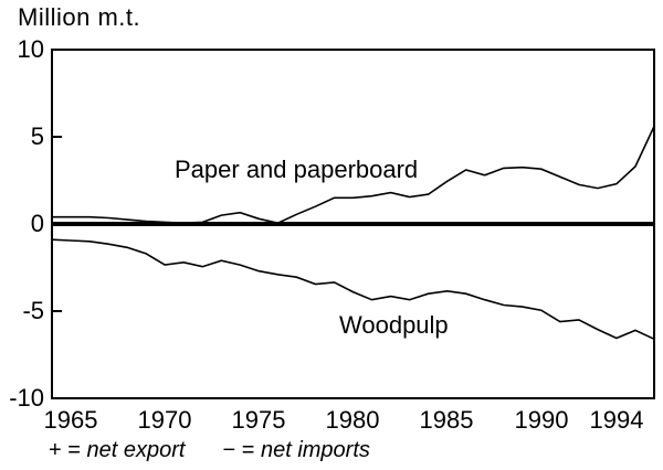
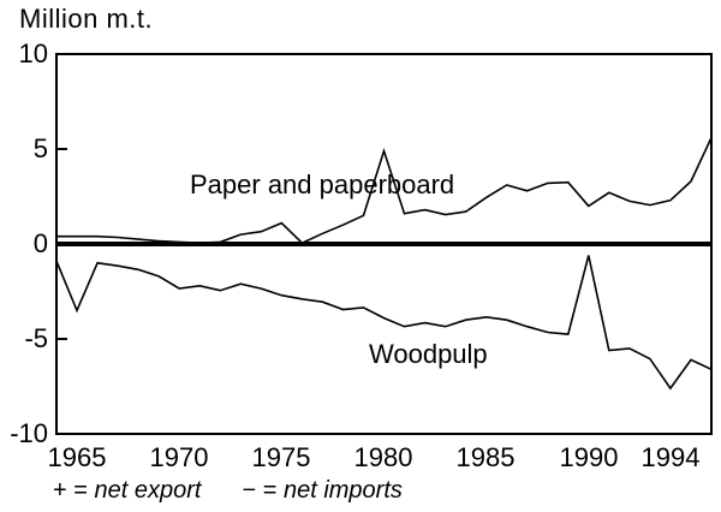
Woodpulp/1965: -0.9 -> -3.5
Paper and paperboard/1975: 0.3 -> 1.1
Paper and paperboard/1980: 1.5 -> 4.9
Paper and paperboard/1990: 3.1 -> 2.0
Woodpulp/1990: -5.0 -> -0.6
Woodpulp/1994: -6.5 -> -7.6
